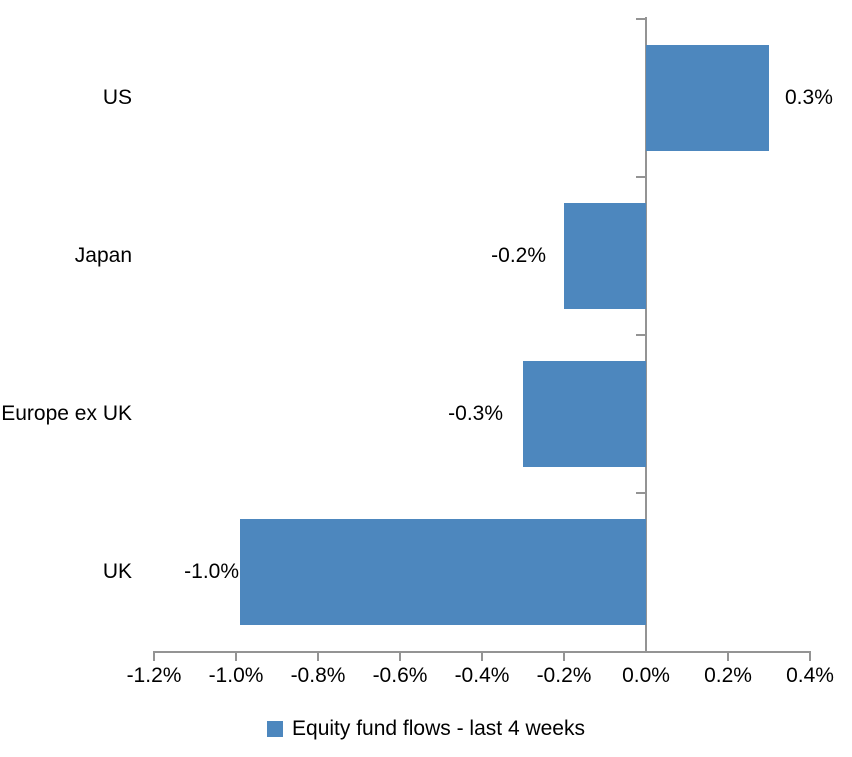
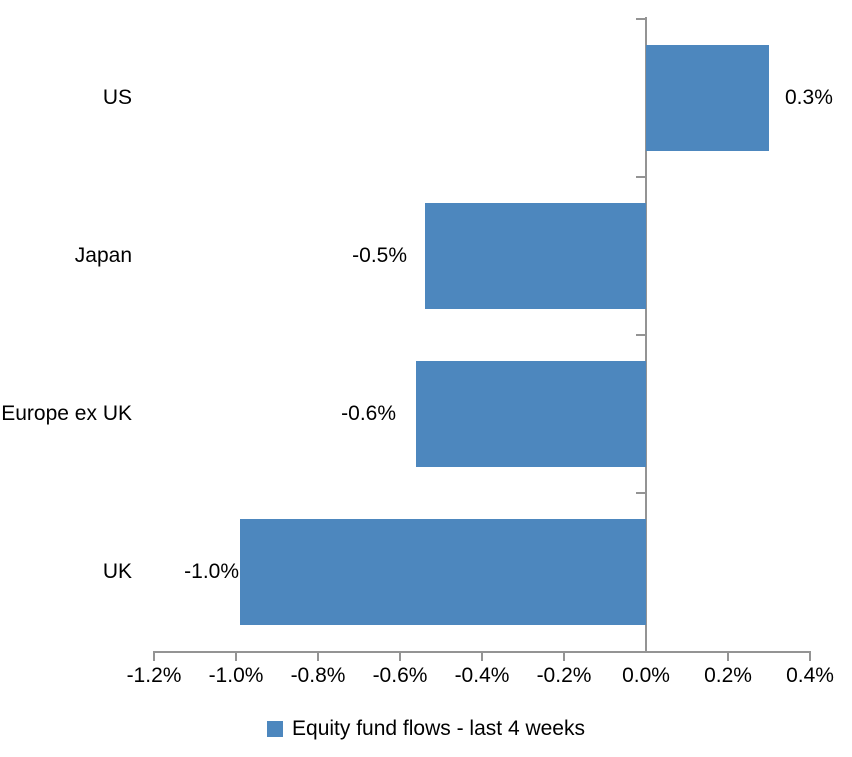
Japan: -0.2% -> -0.5%
Europe ex UK: -0.3% -> -0.6%
